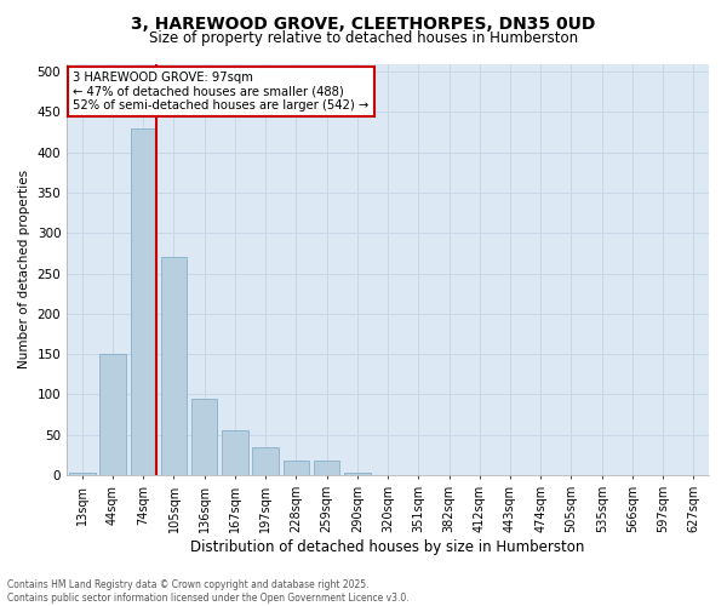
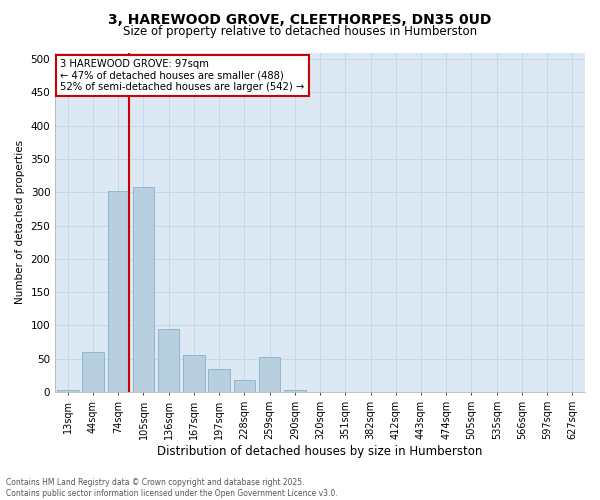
44sqm: 150 -> 60
74sqm: 430 -> 302
105sqm: 270 -> 308
259sqm: 18 -> 52
